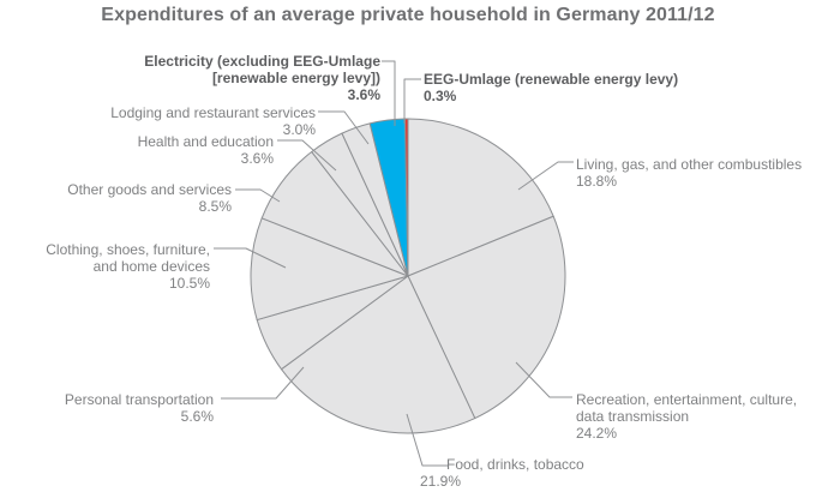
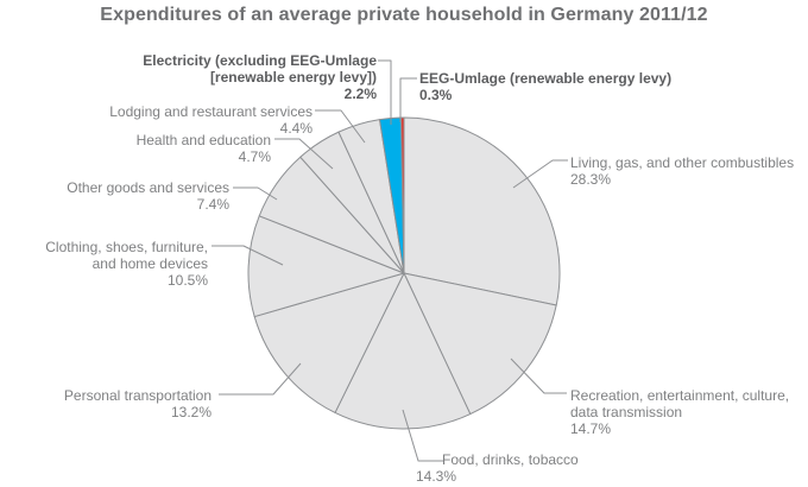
Living, gas, and other combustibles: 18.8% -> 28.3%
Recreation, entertainment, culture, data transmission: 24.2% -> 14.7%
Food, drinks, tobacco: 21.9% -> 14.3%
Personal transportation: 5.6% -> 13.2%
Other goods and services: 8.5% -> 7.4%
Health and education: 3.6% -> 4.7%
Lodging and restaurant services: 3.0% -> 4.4%
Electricity (excluding EEG-Umlage [renewable energy levy]): 3.6% -> 2.2%
